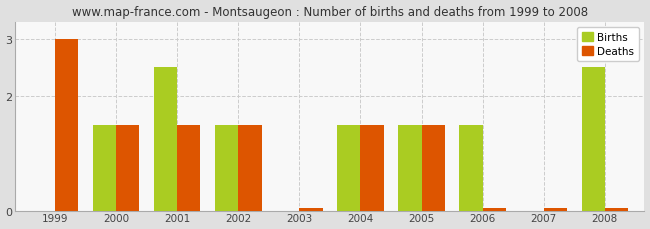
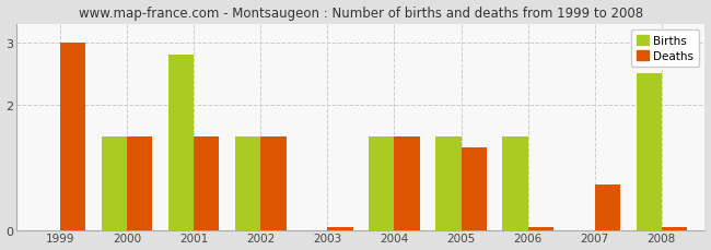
Births/2001: 2.5 -> 2.8
Deaths/2005: 1.50 -> 1.32
Deaths/2007: 0.04 -> 0.72
